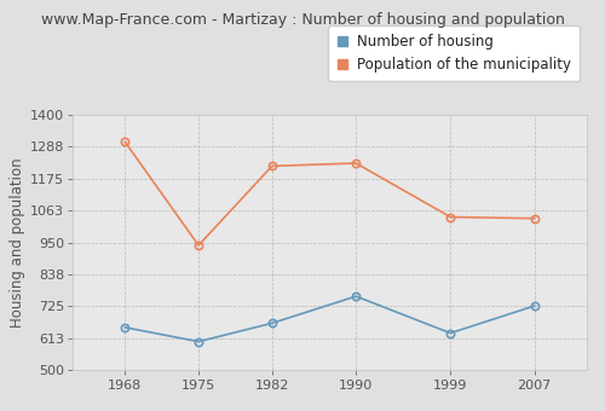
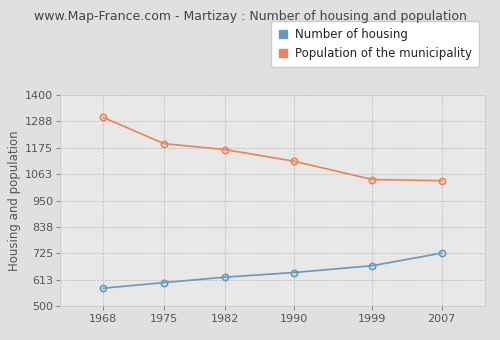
Number of housing/1968: 650 -> 576
Population of the municipality/1975: 940 -> 1193
Number of housing/1982: 665 -> 623
Population of the municipality/1982: 1220 -> 1168
Number of housing/1990: 760 -> 643
Population of the municipality/1990: 1230 -> 1118
Number of housing/1999: 630 -> 672
